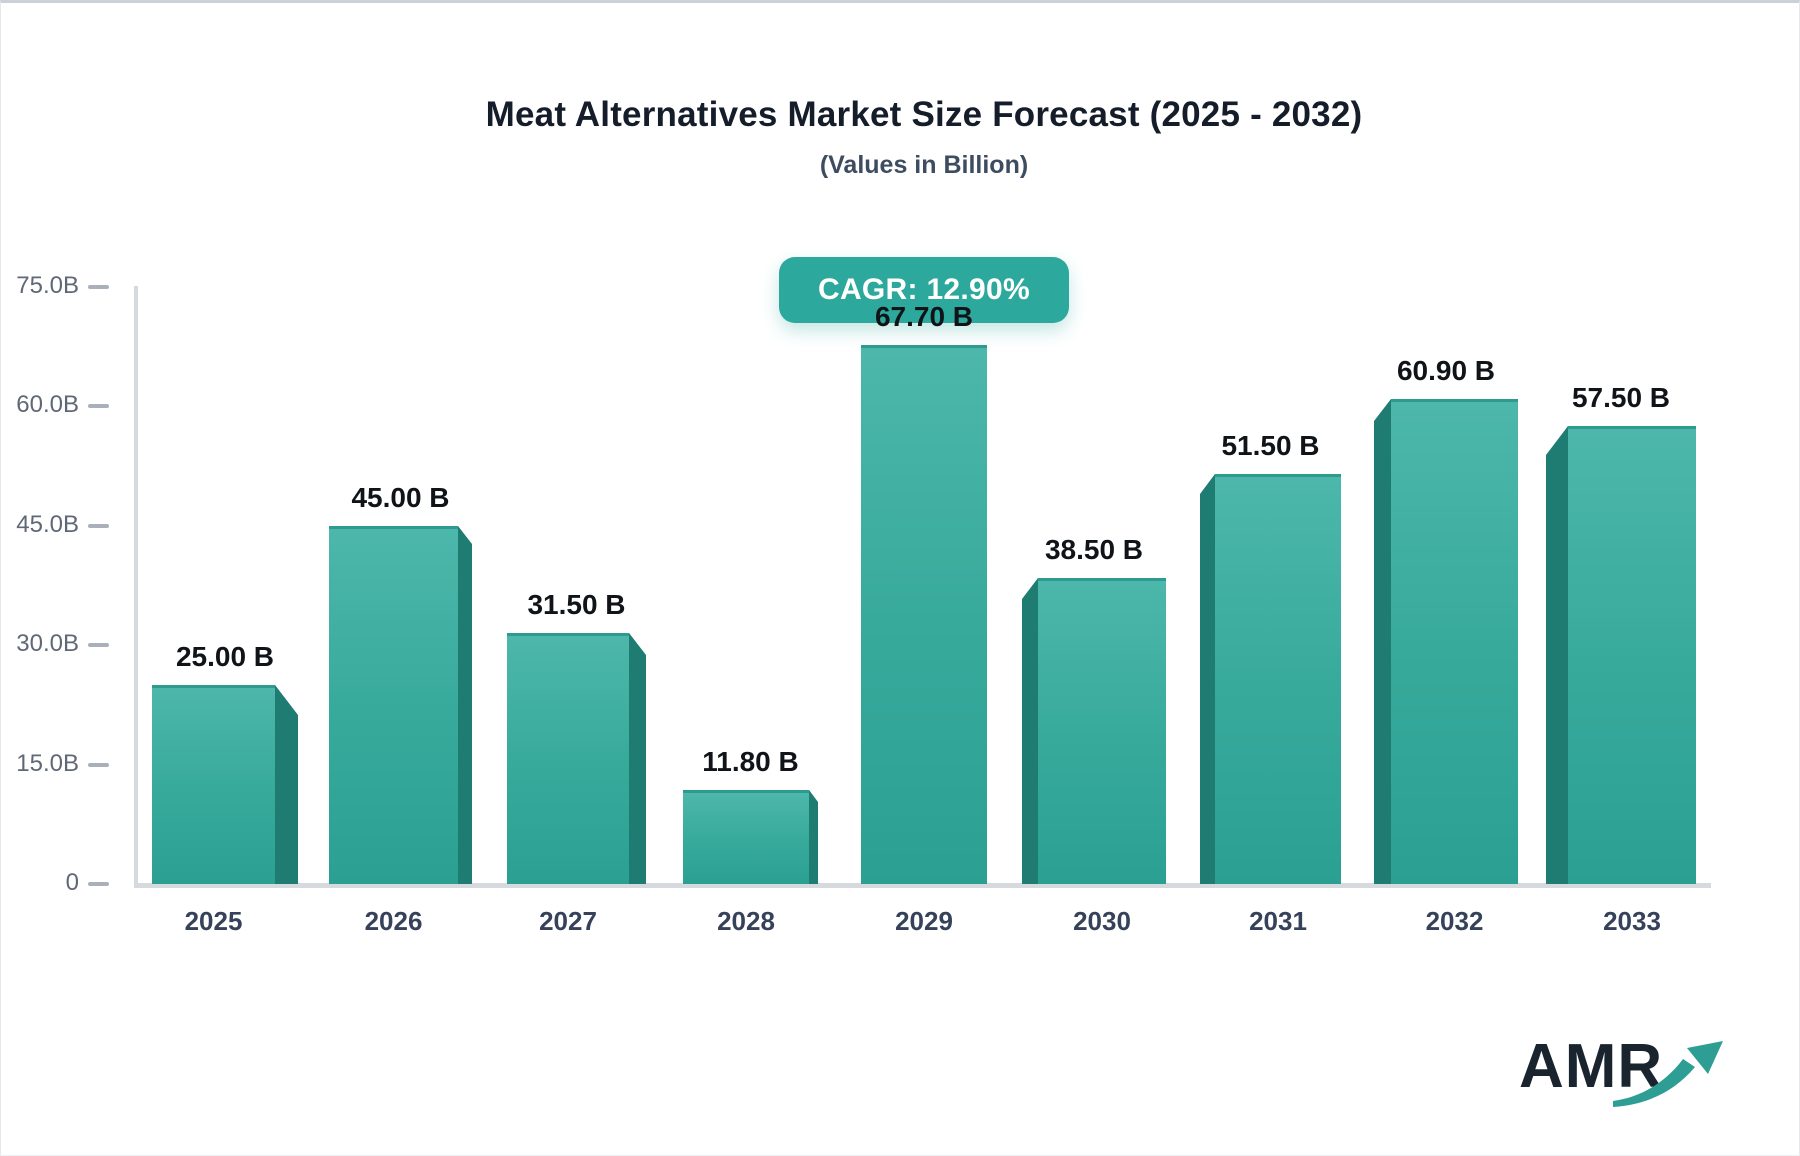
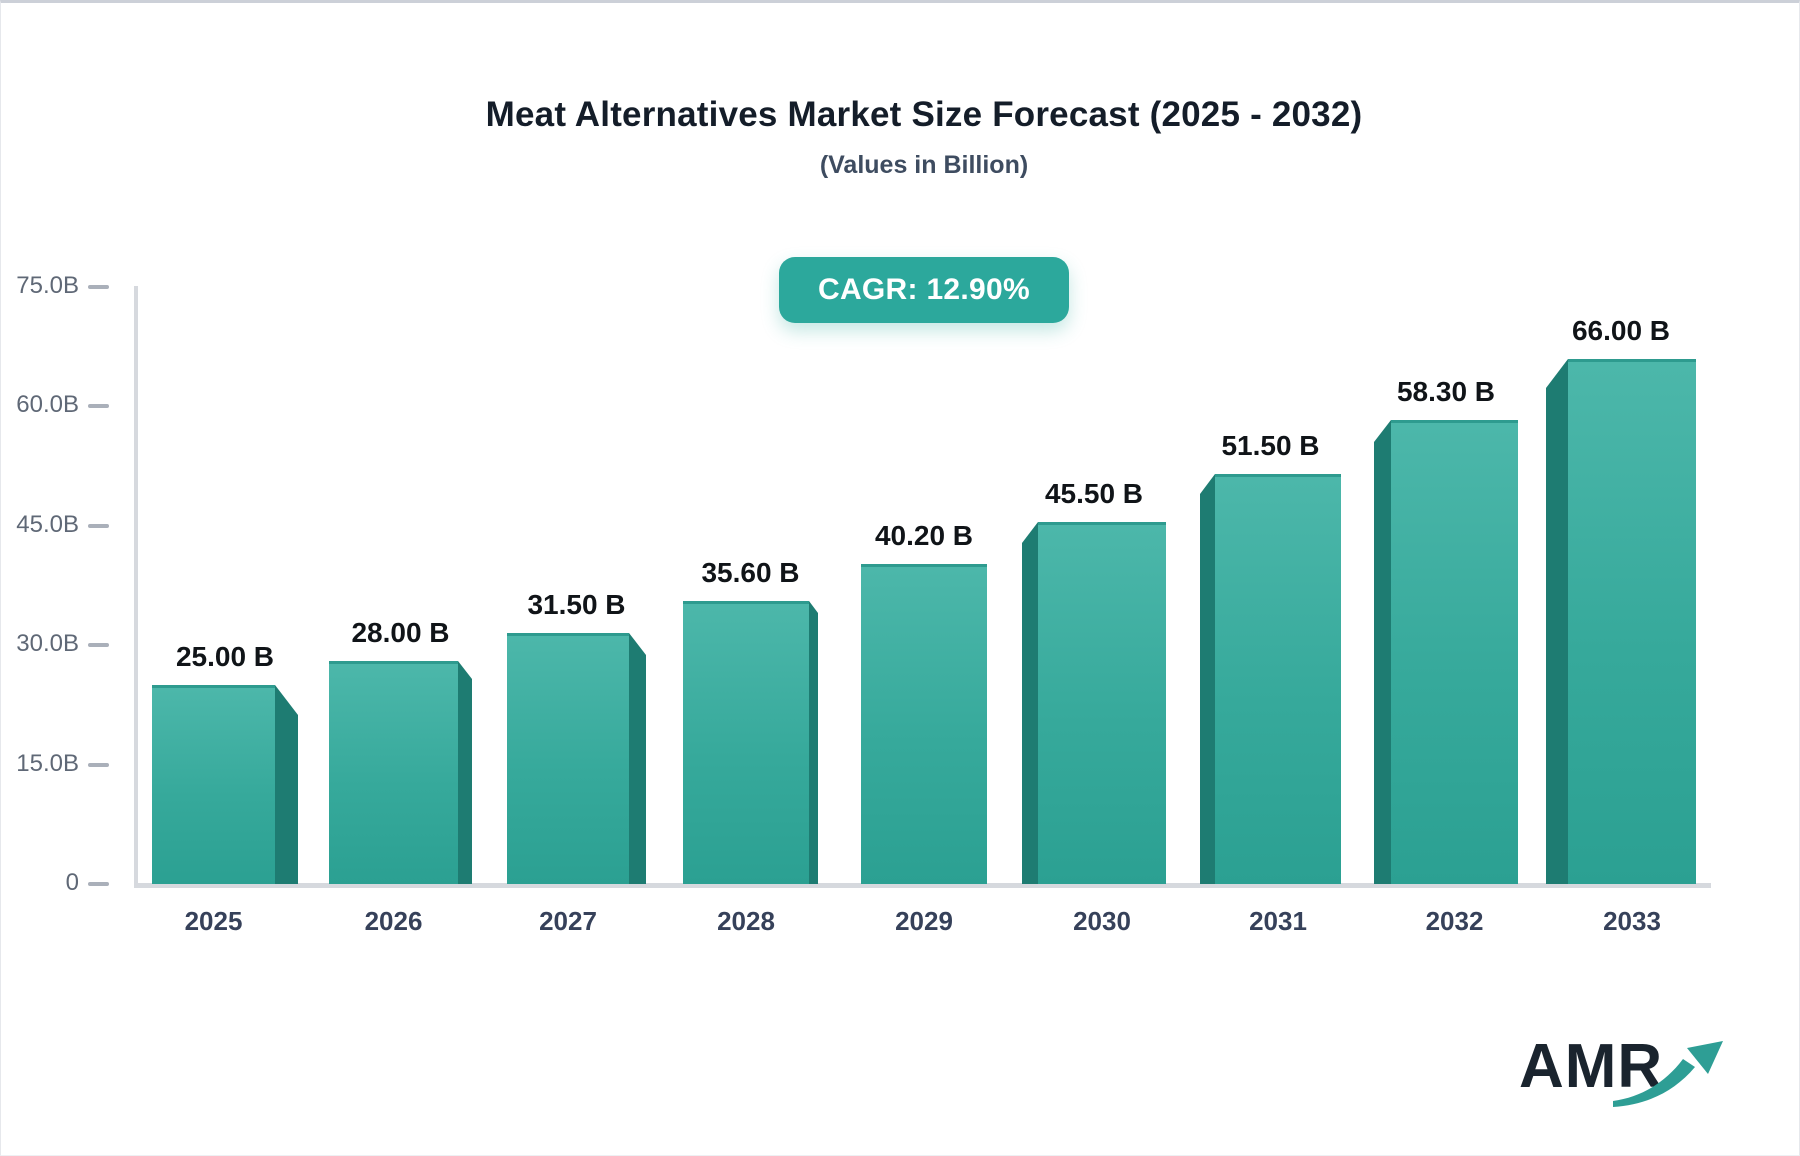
2026: 45.00 -> 28.00
2028: 11.80 -> 35.60
2029: 67.70 -> 40.20
2030: 38.50 -> 45.50
2032: 60.90 -> 58.30
2033: 57.50 -> 66.00
